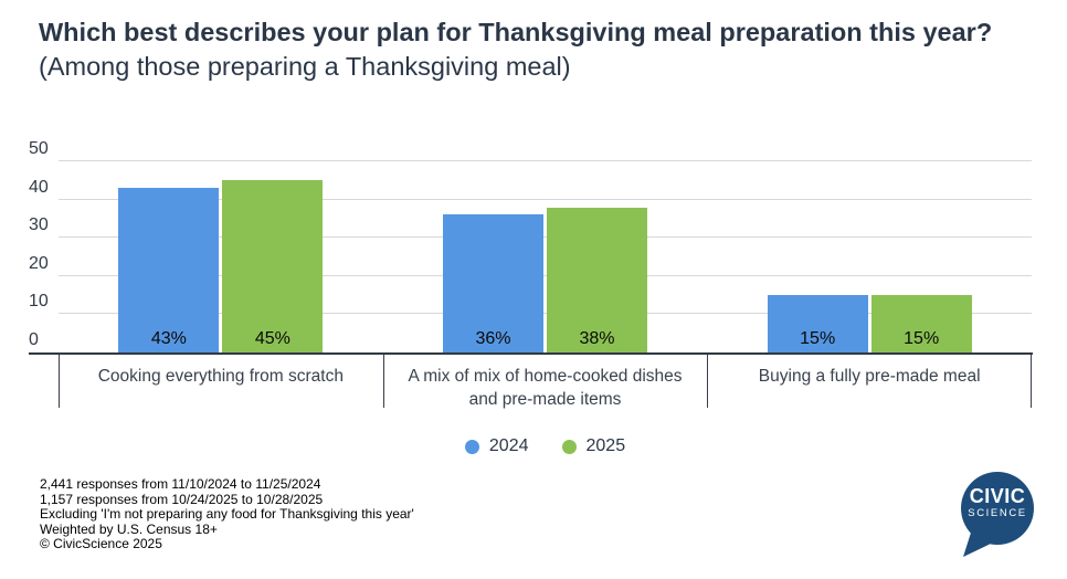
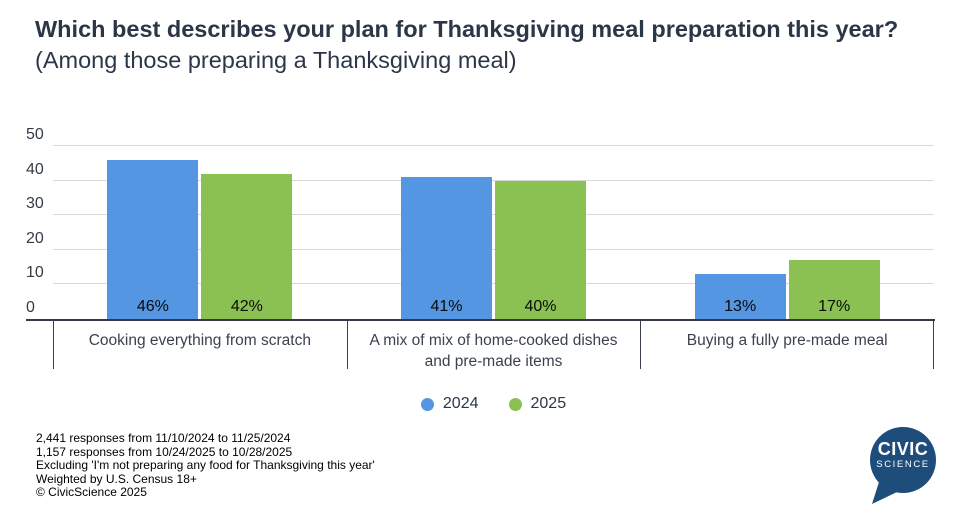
2024/Cooking everything from scratch: 43% -> 46%
2025/Cooking everything from scratch: 45% -> 42%
2024/A mix of mix of home-cooked dishes and pre-made items: 36% -> 41%
2025/A mix of mix of home-cooked dishes and pre-made items: 38% -> 40%
2024/Buying a fully pre-made meal: 15% -> 13%
2025/Buying a fully pre-made meal: 15% -> 17%
